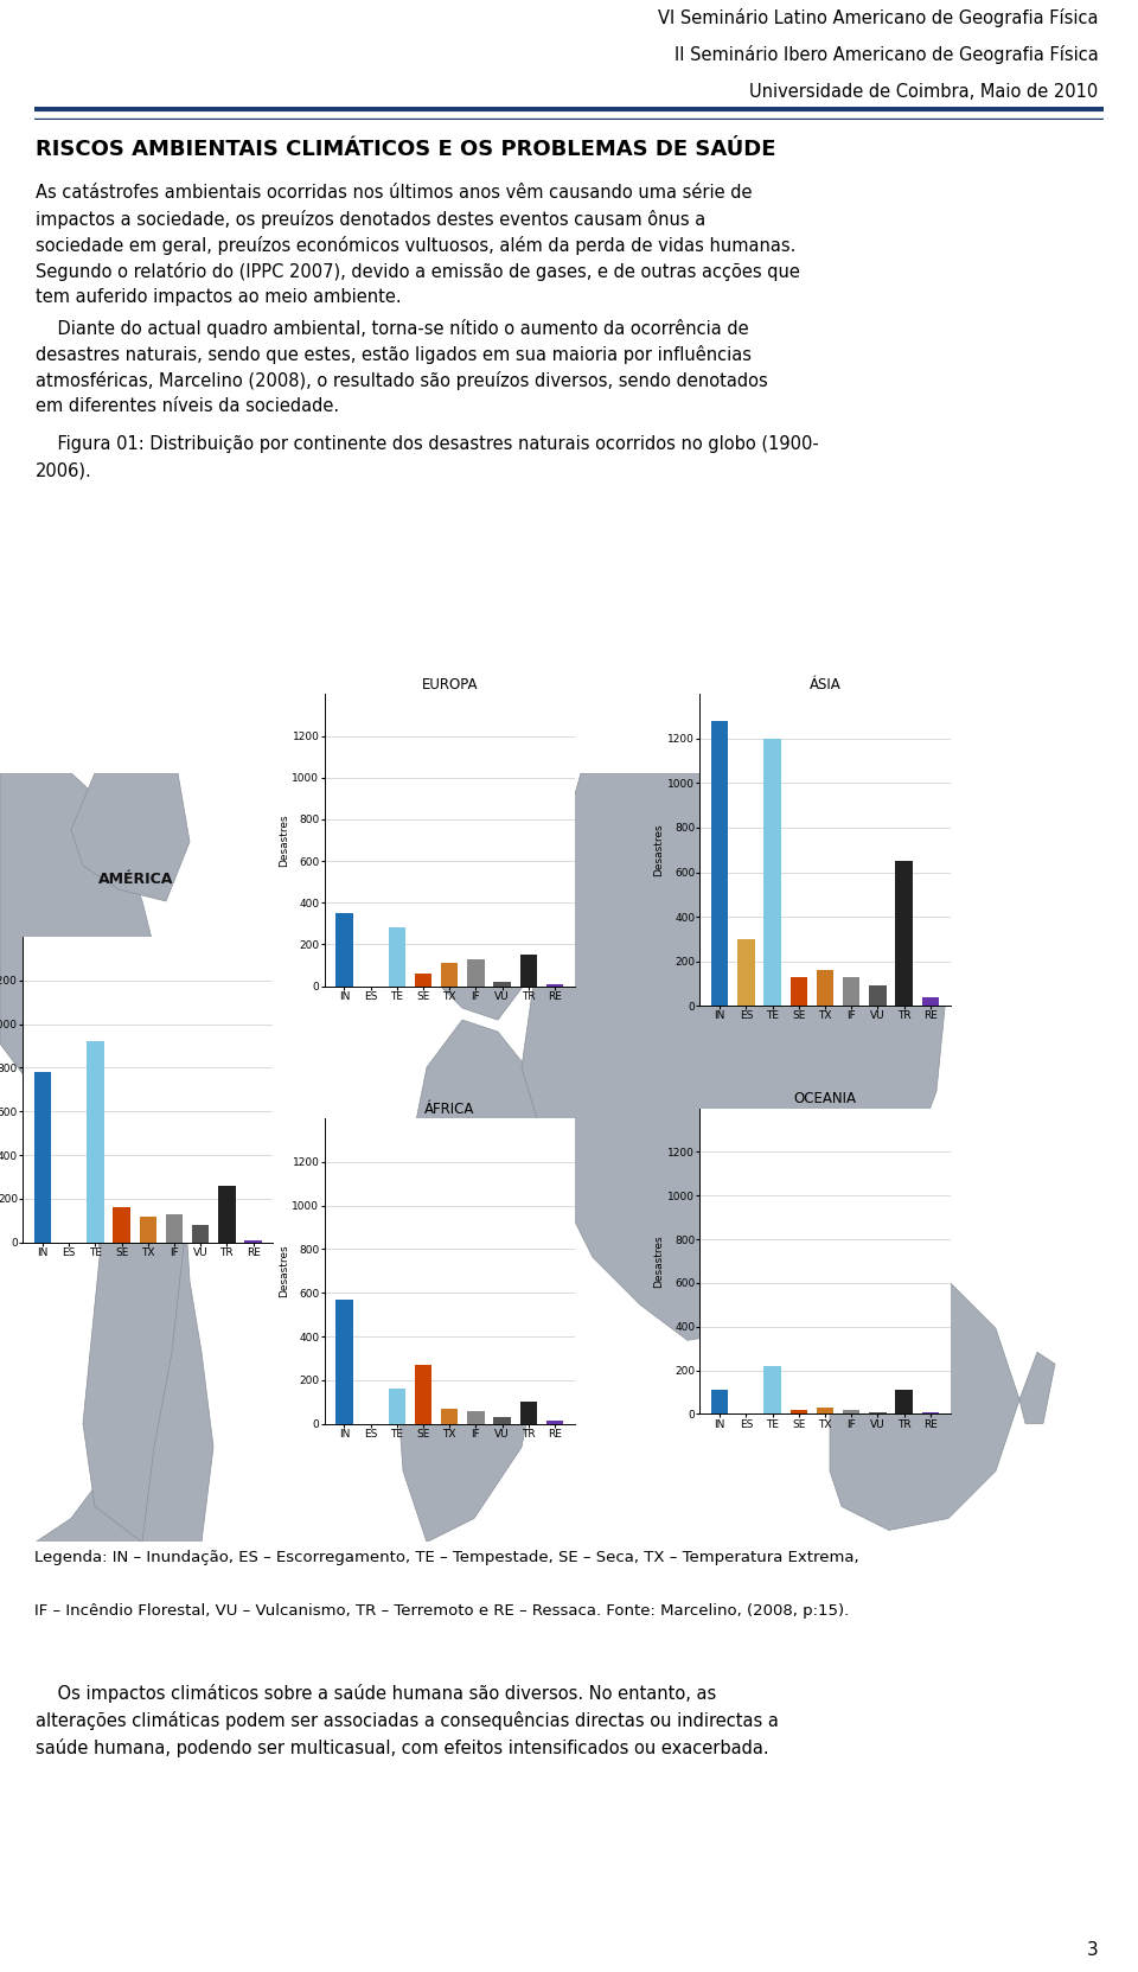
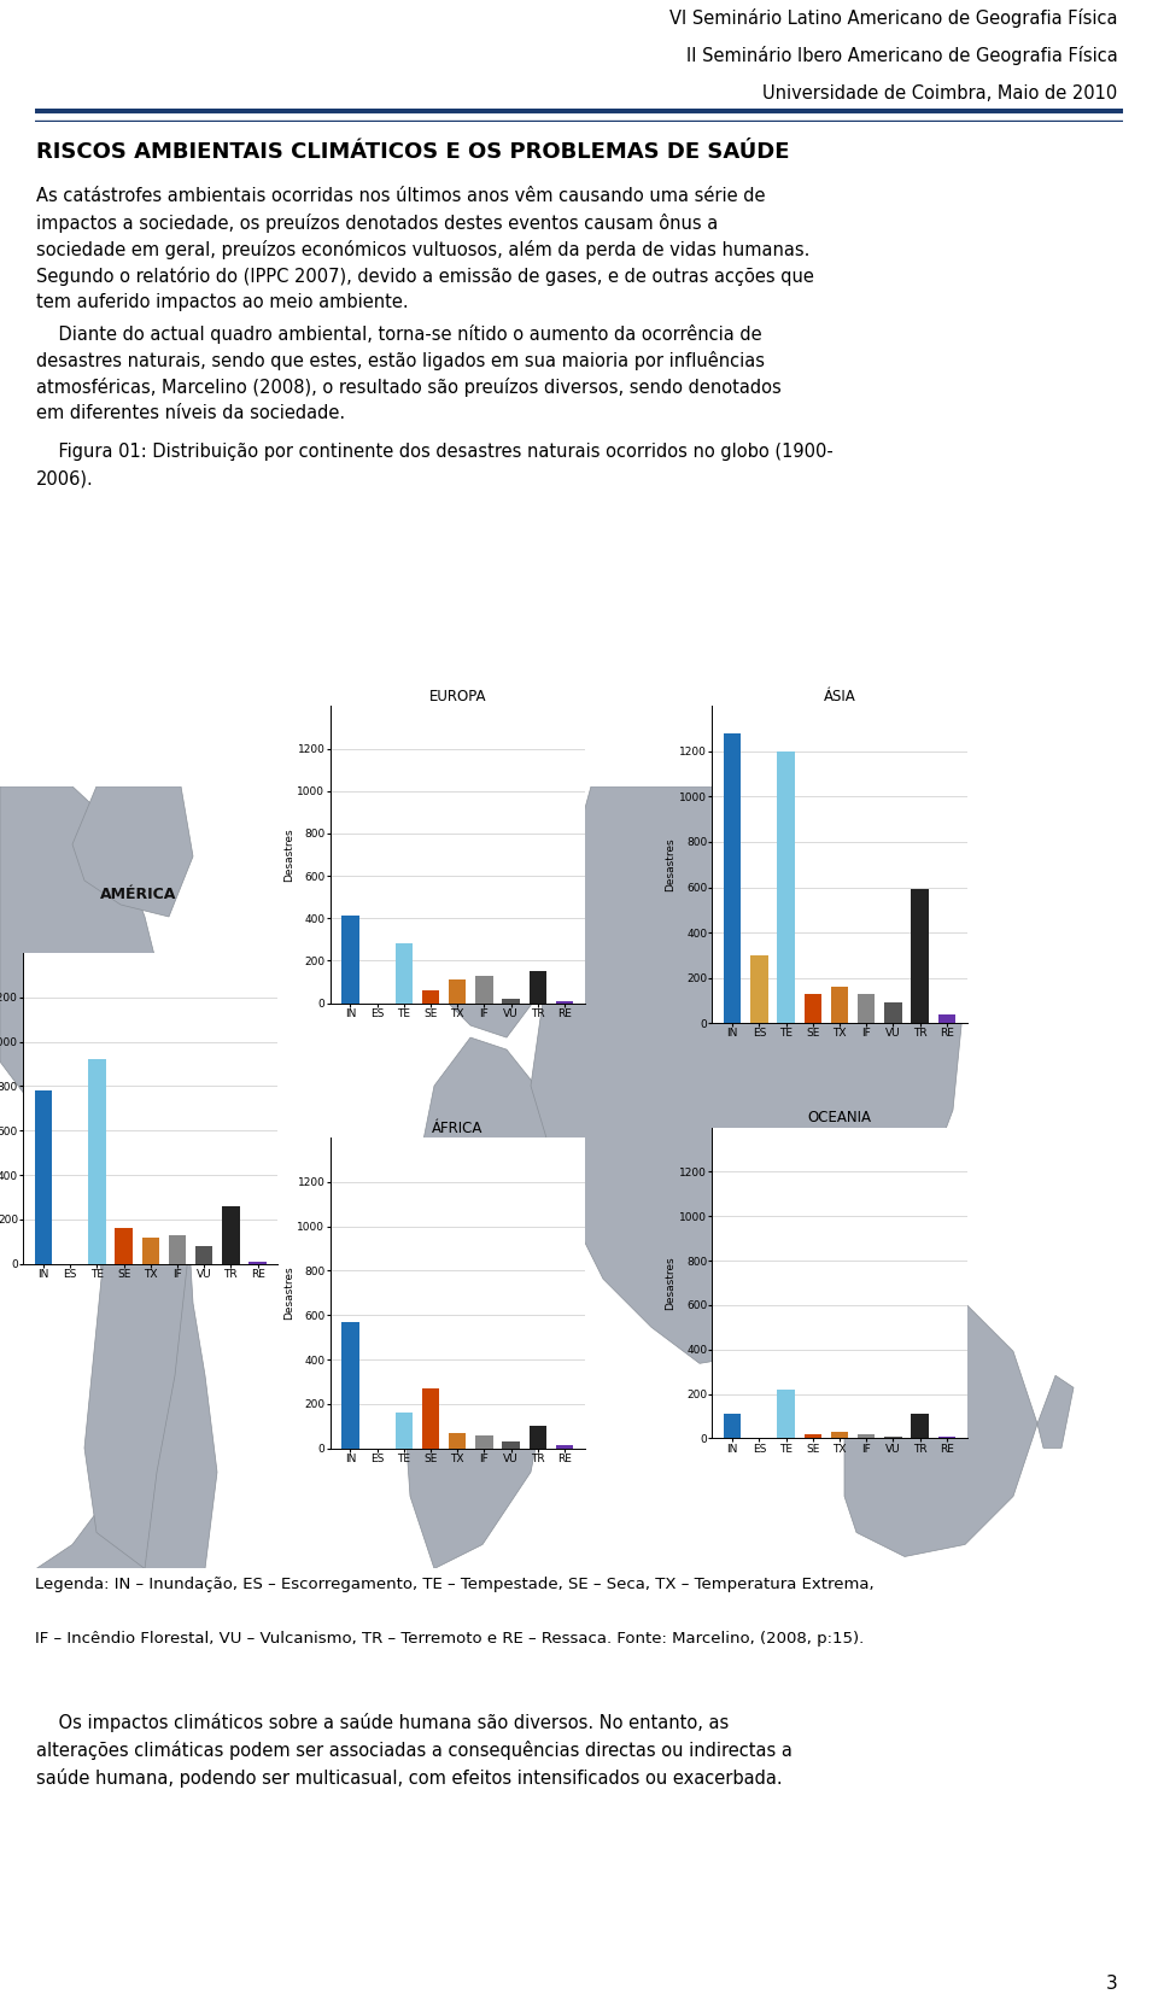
EUROPA/IN: 350 -> 410
ÁSIA/TR: 650 -> 590
